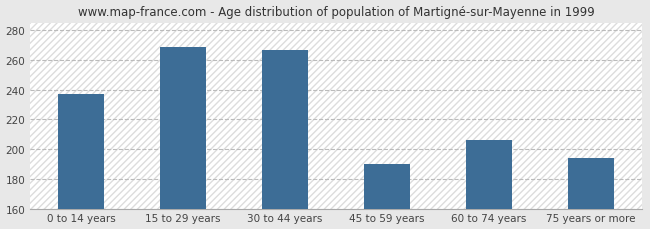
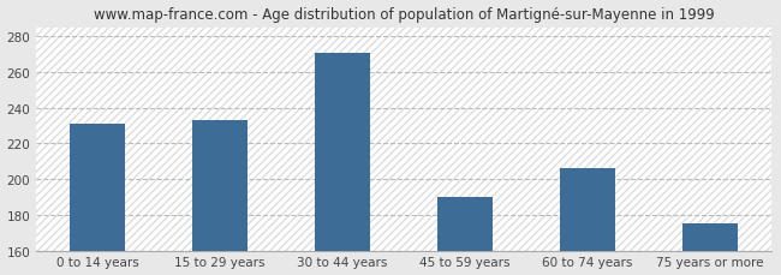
0 to 14 years: 237 -> 231
15 to 29 years: 269 -> 233
30 to 44 years: 267 -> 271
75 years or more: 194 -> 175
